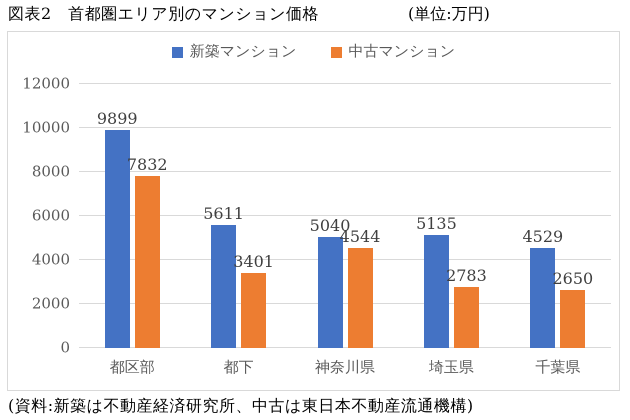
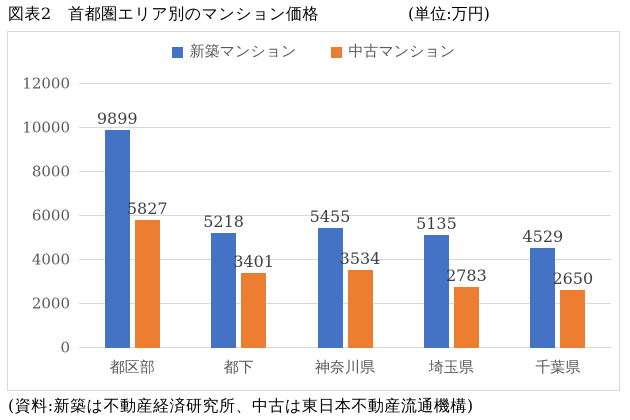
中古マンション/都区部: 7832 -> 5827
新築マンション/都下: 5611 -> 5218
新築マンション/神奈川県: 5040 -> 5455
中古マンション/神奈川県: 4544 -> 3534
